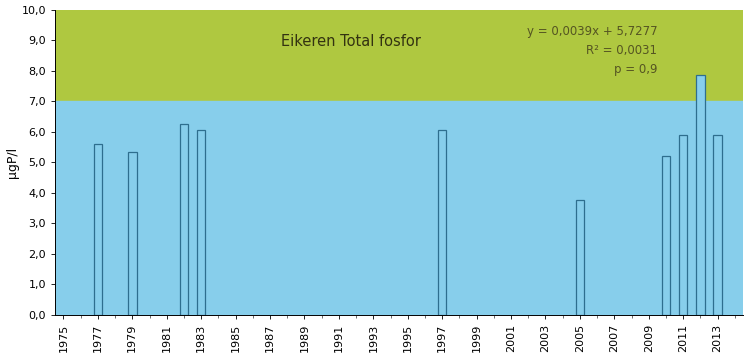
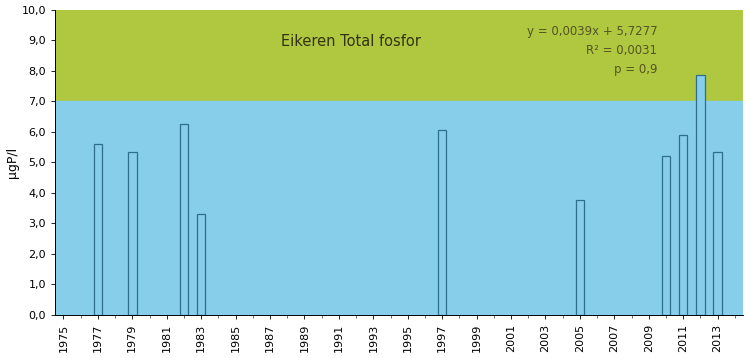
1983: 6,05 -> 3,30
2013: 5,90 -> 5,35
